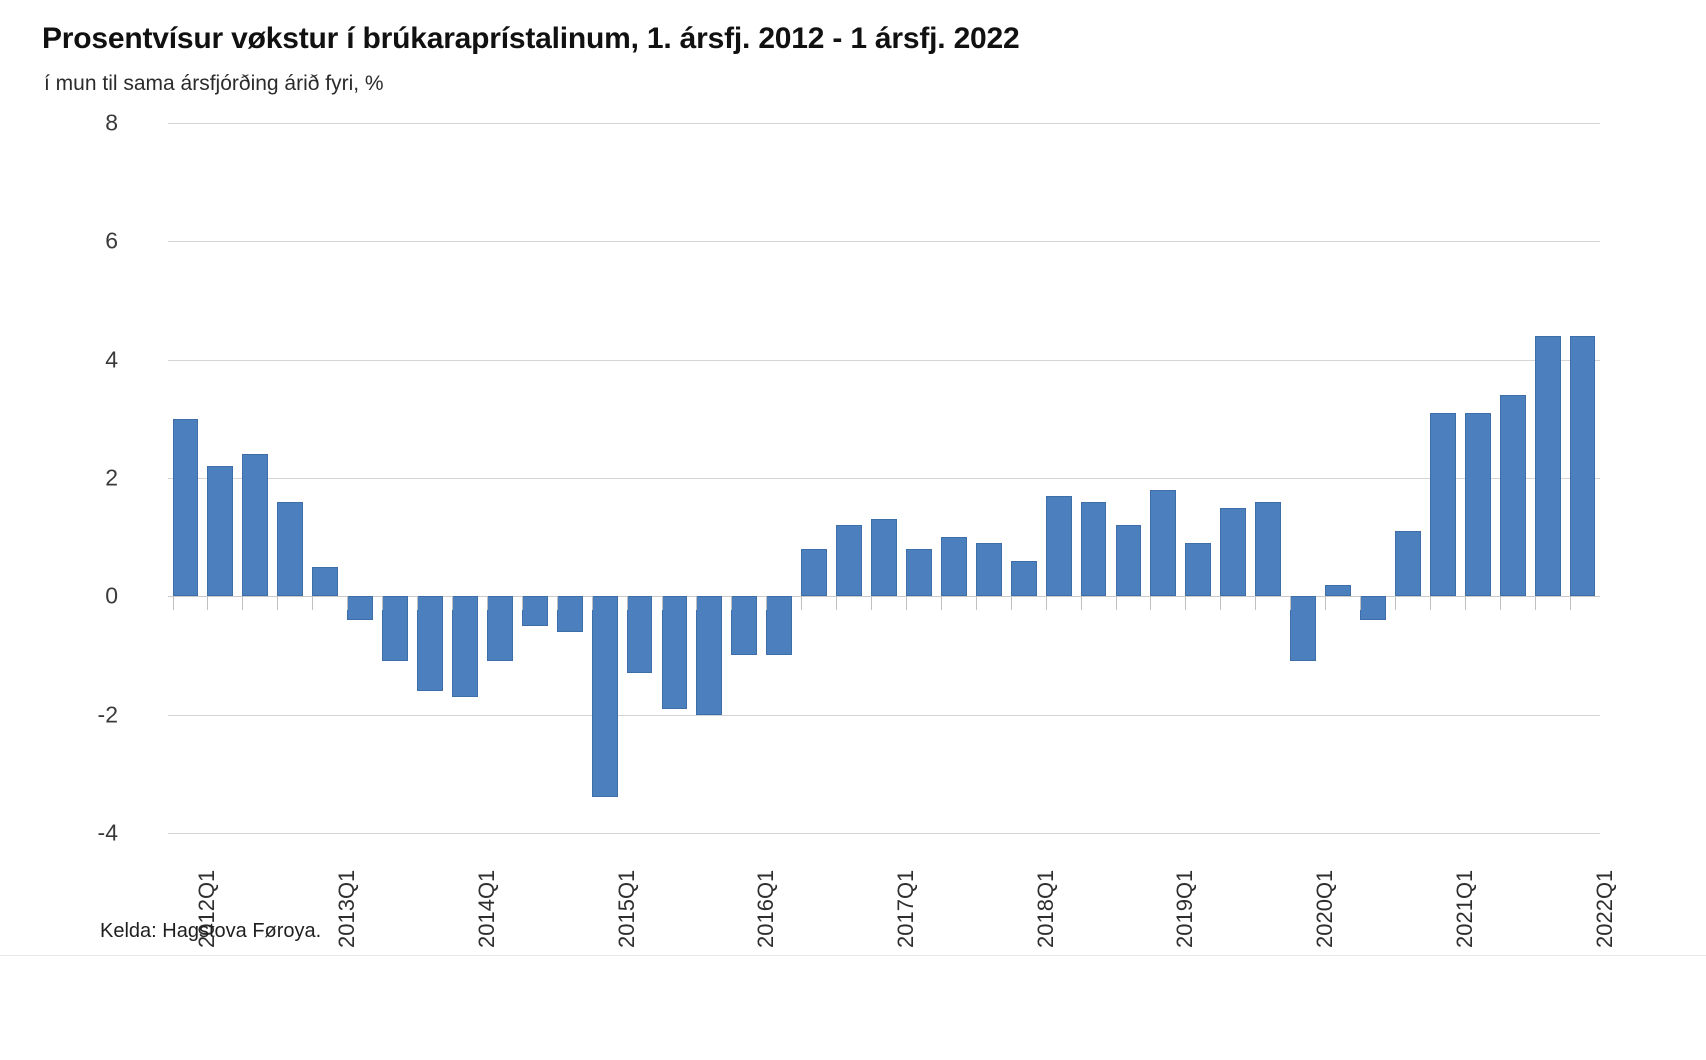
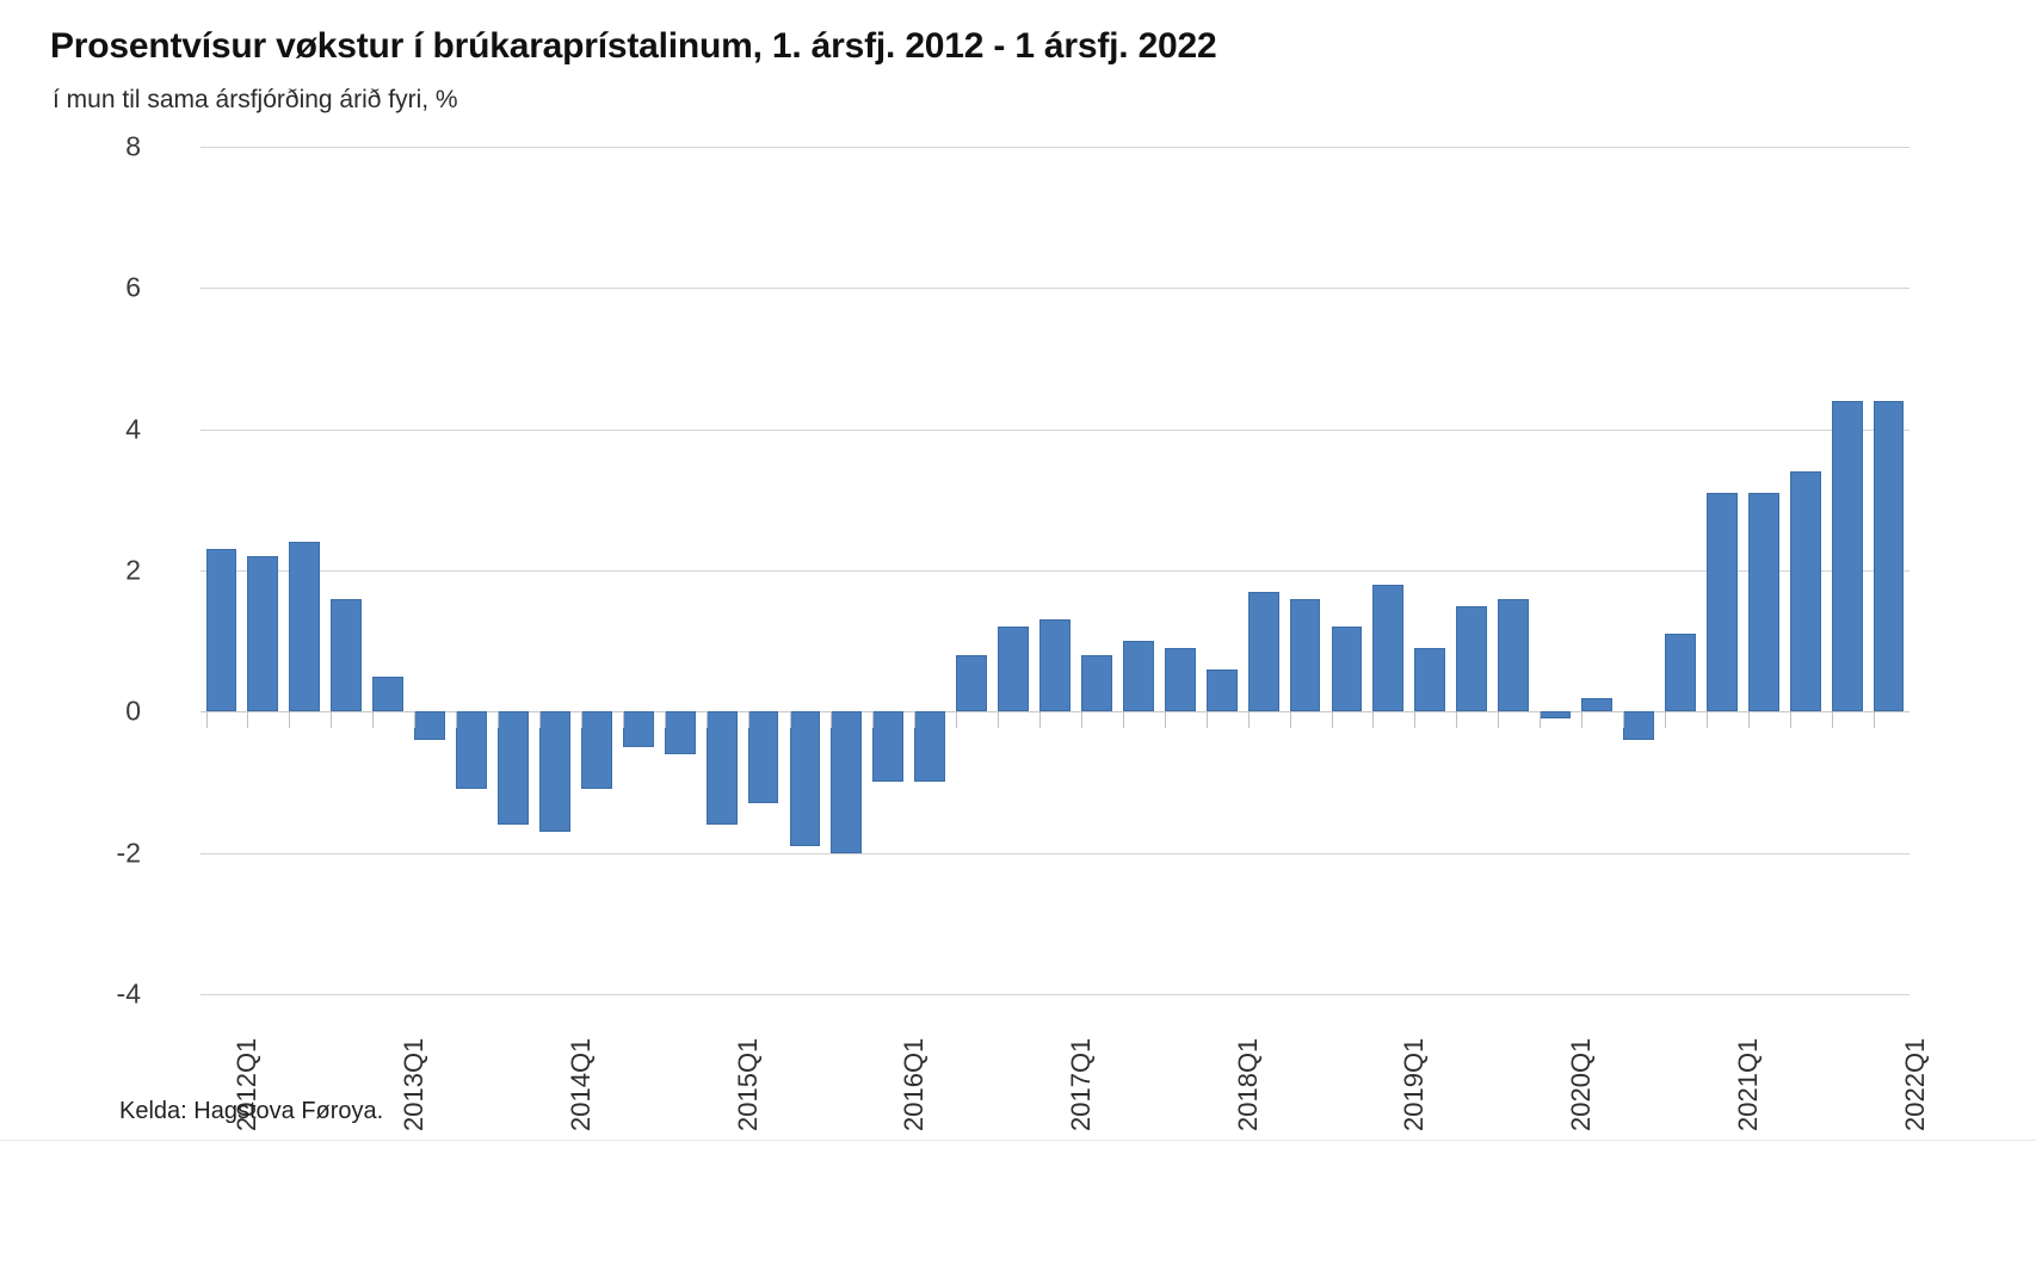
2012Q1: 3.0 -> 2.3
2015Q1: -3.4 -> -1.6
2020Q1: -1.1 -> -0.1
